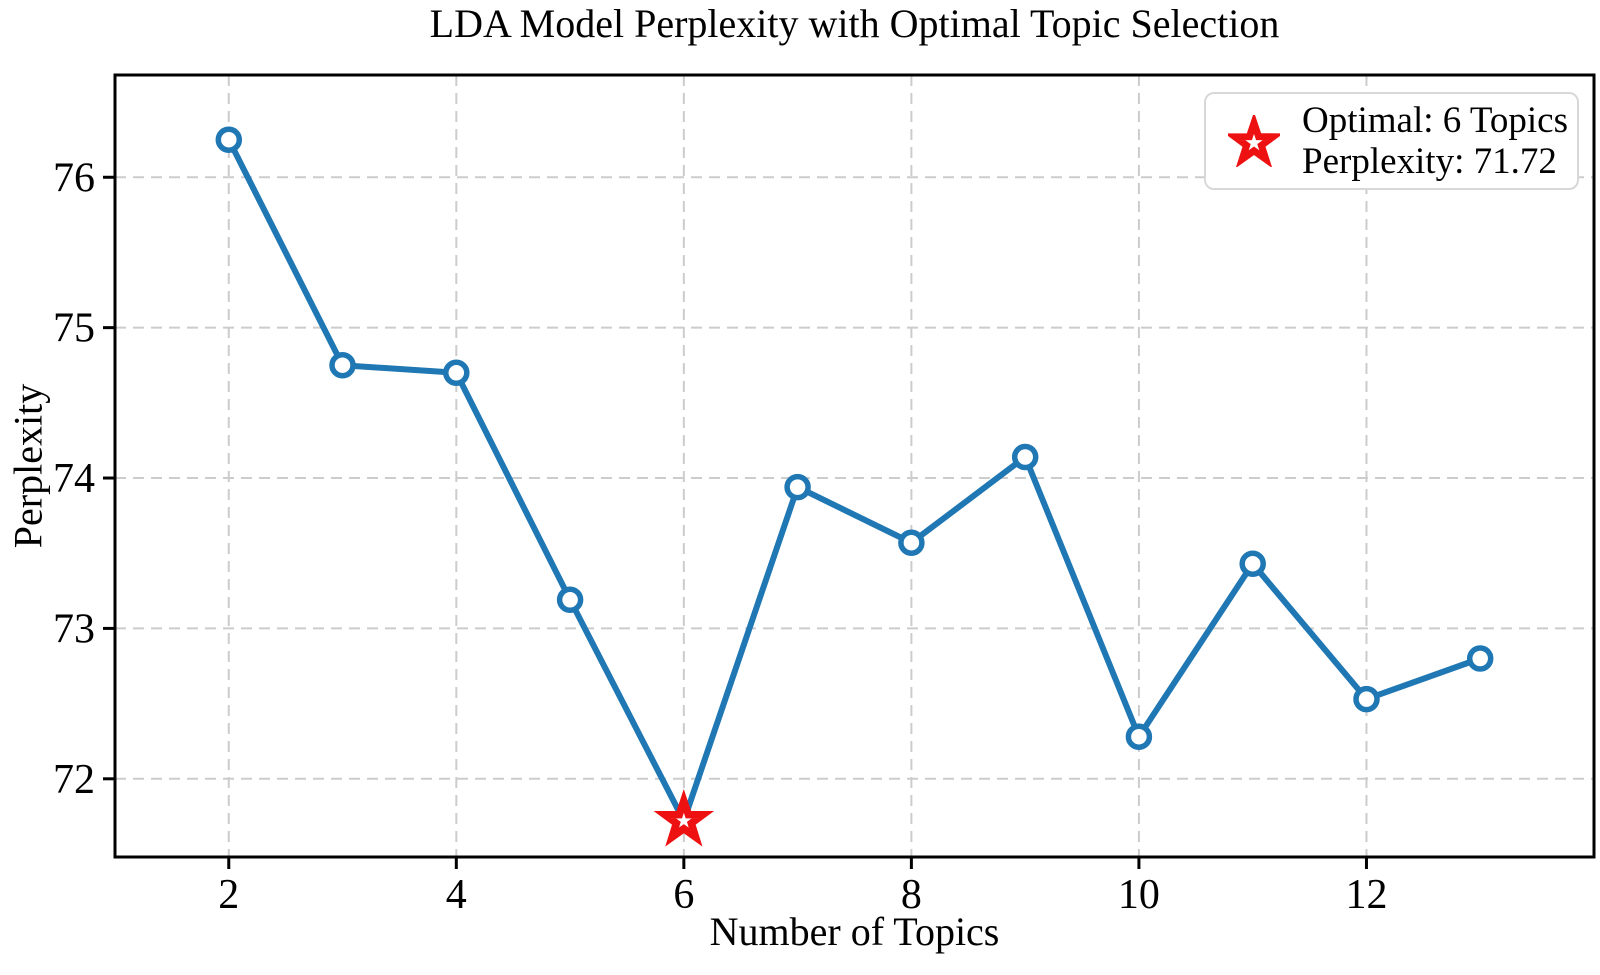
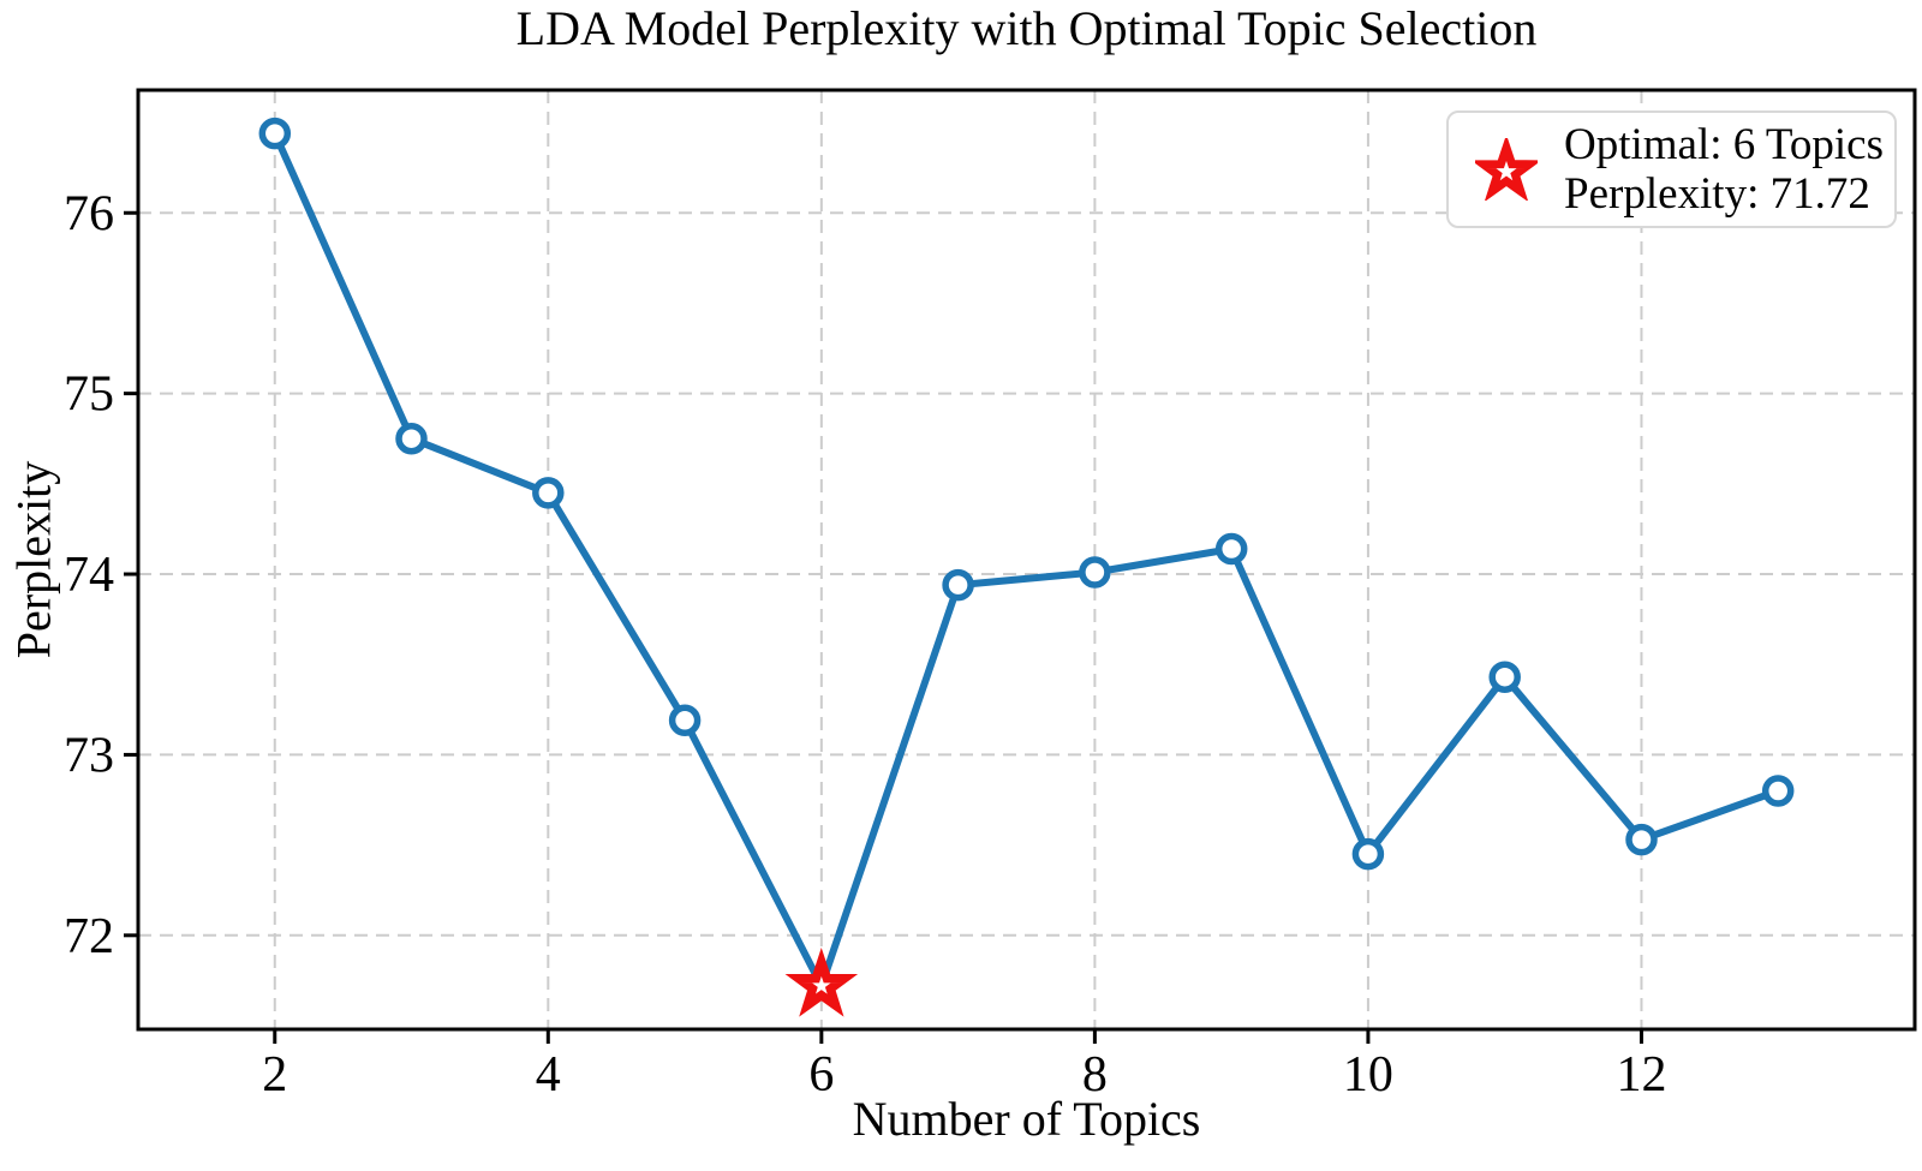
2: 76.25 -> 76.44
4: 74.70 -> 74.45
8: 73.57 -> 74.01
10: 72.28 -> 72.45
